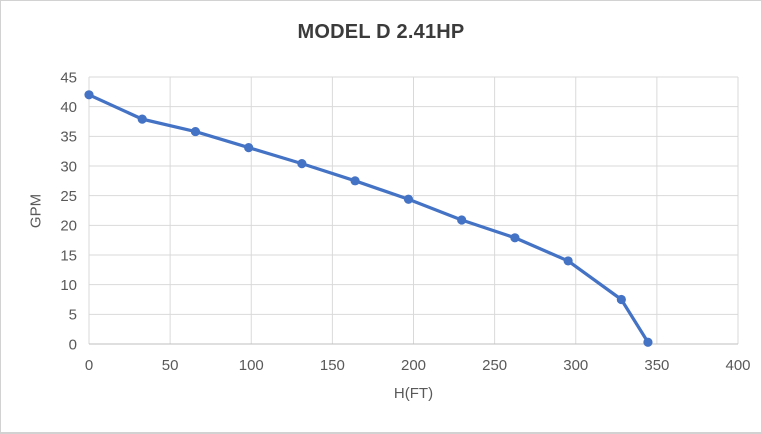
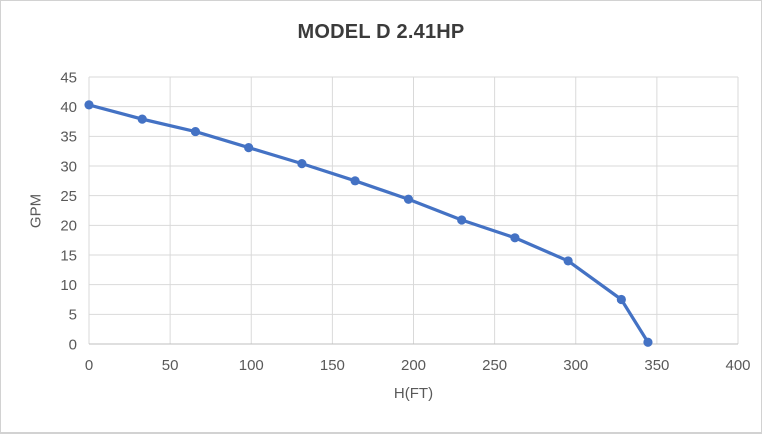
0: 42 -> 40
